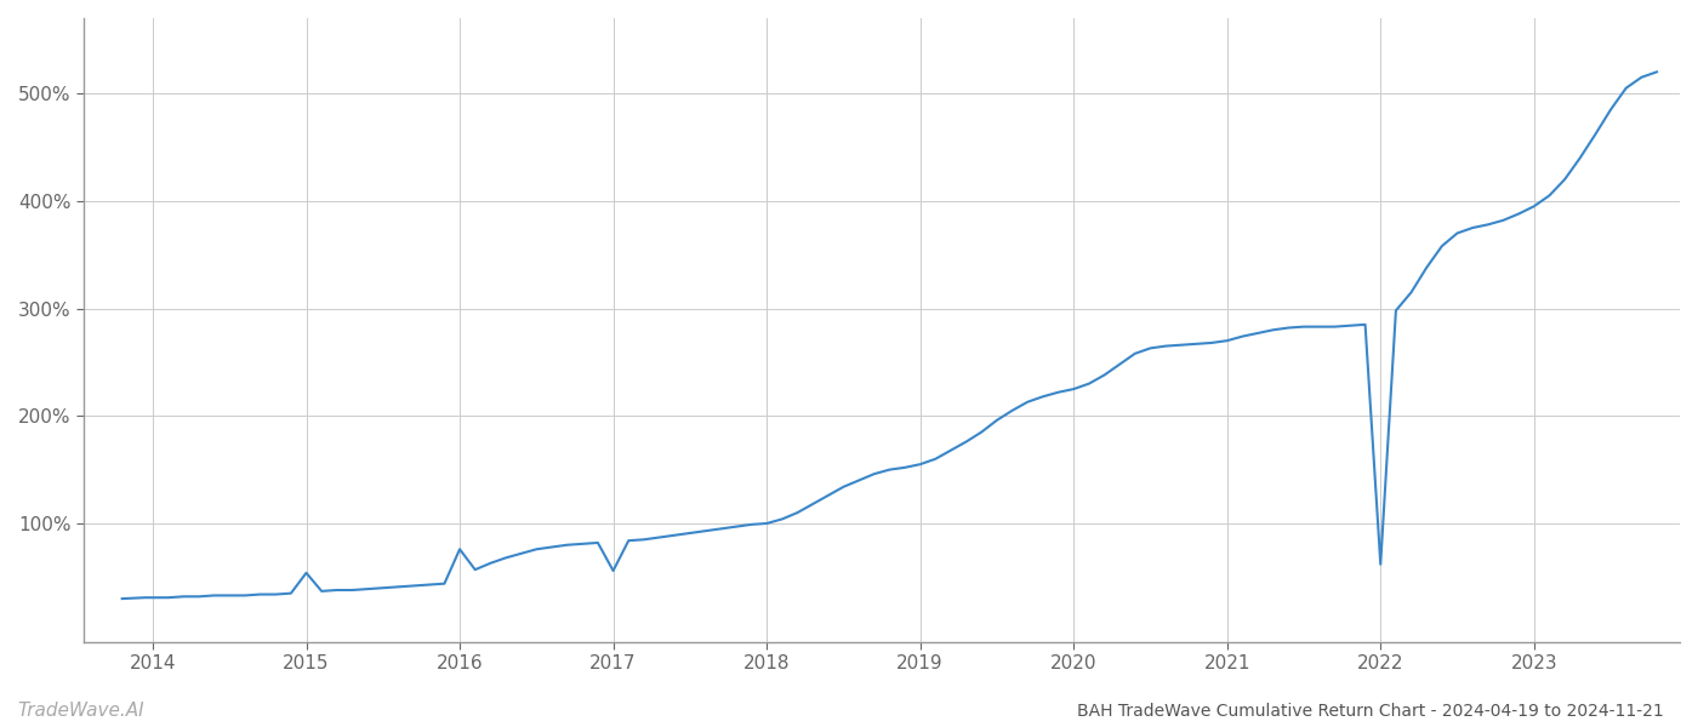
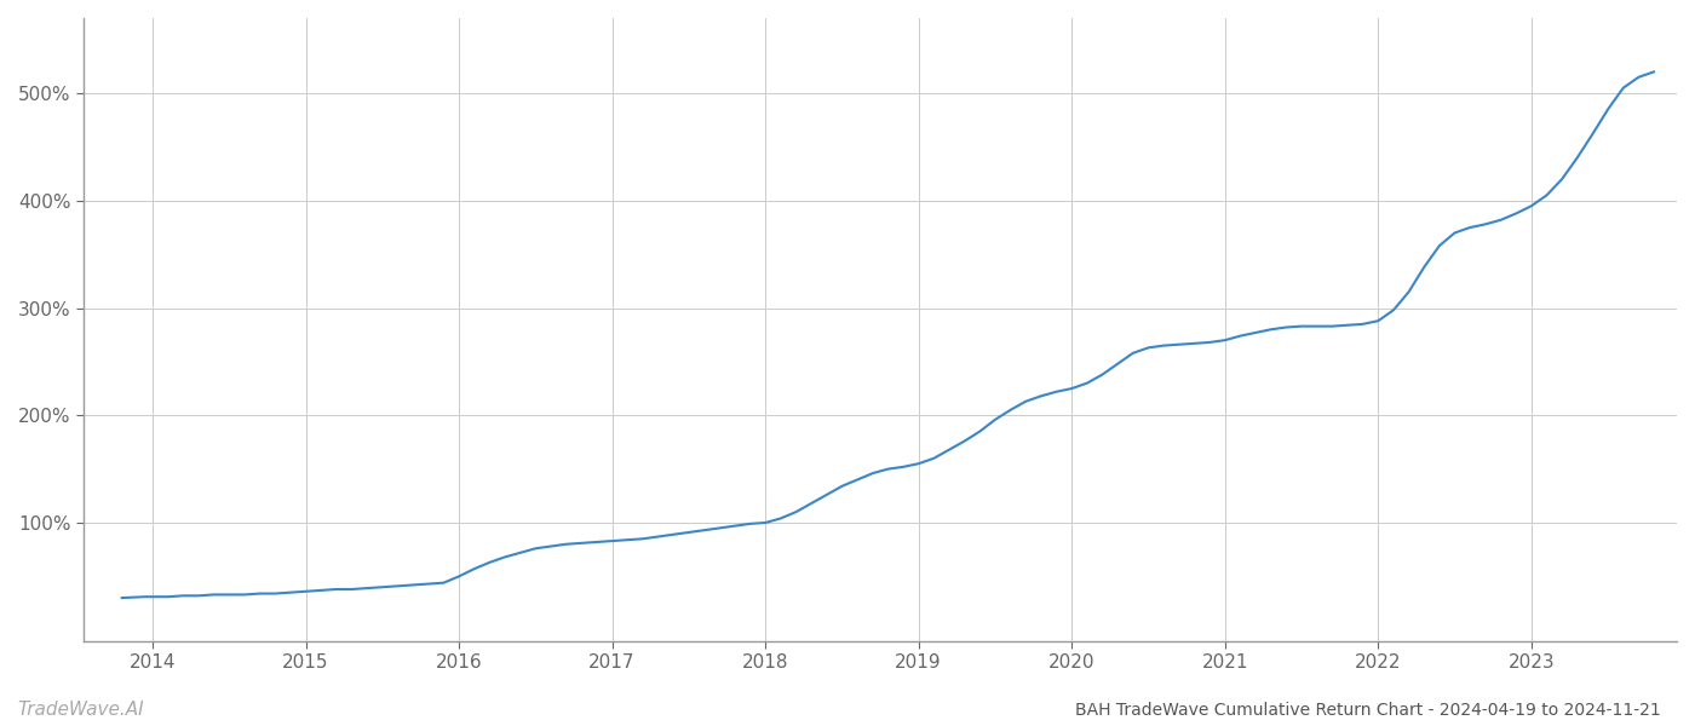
2015: 54% -> 36%
2016: 76% -> 50%
2017: 56% -> 83%
2022: 62% -> 288%
